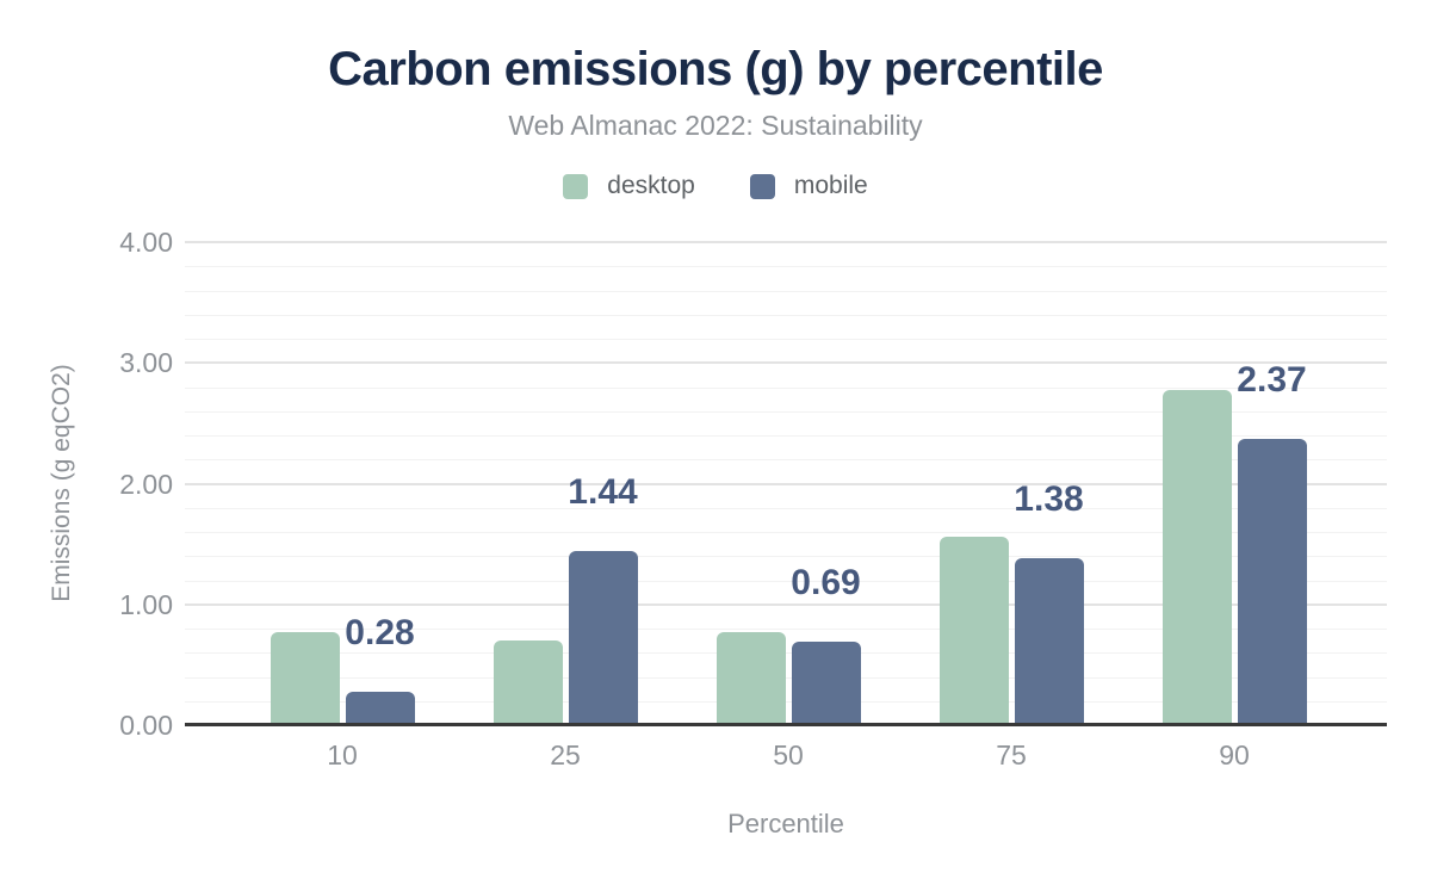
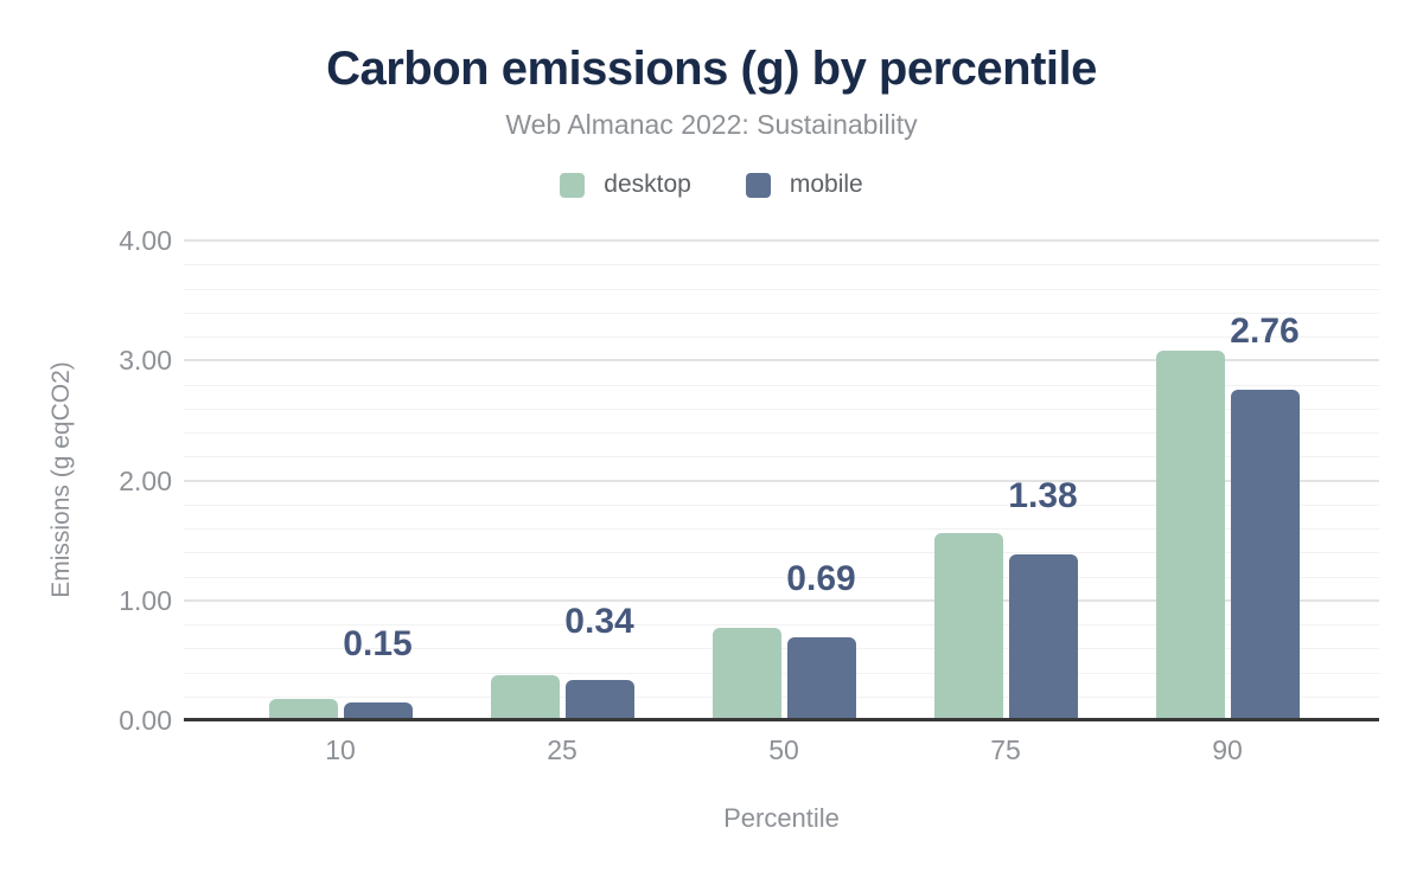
desktop/10: 0.77 -> 0.18
mobile/10: 0.28 -> 0.15
desktop/25: 0.70 -> 0.38
mobile/25: 1.44 -> 0.34
desktop/90: 2.78 -> 3.08
mobile/90: 2.37 -> 2.76
